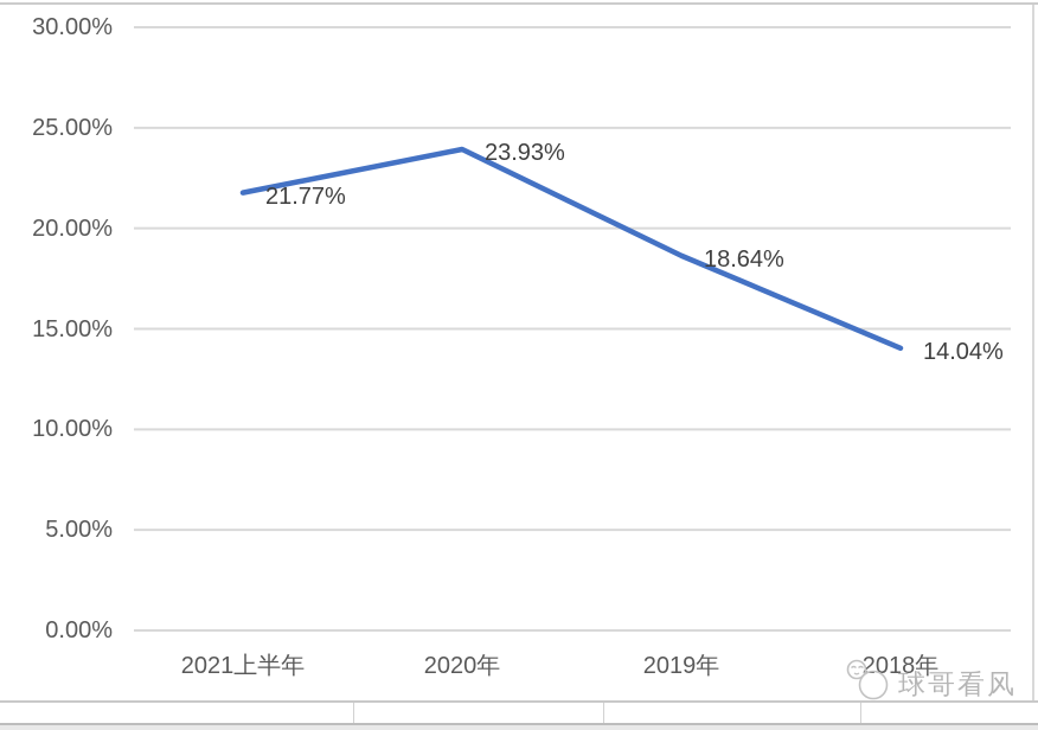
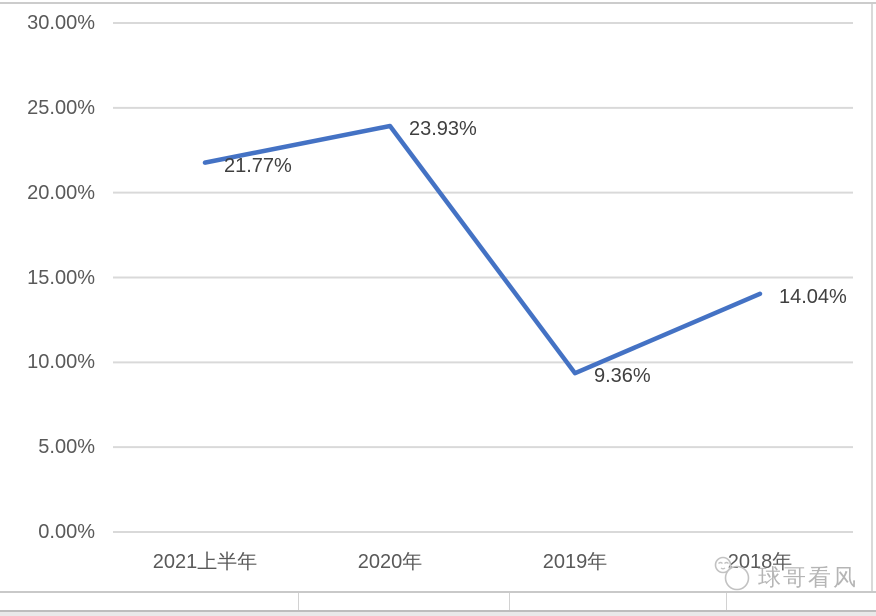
2019年: 18.64% -> 9.36%
